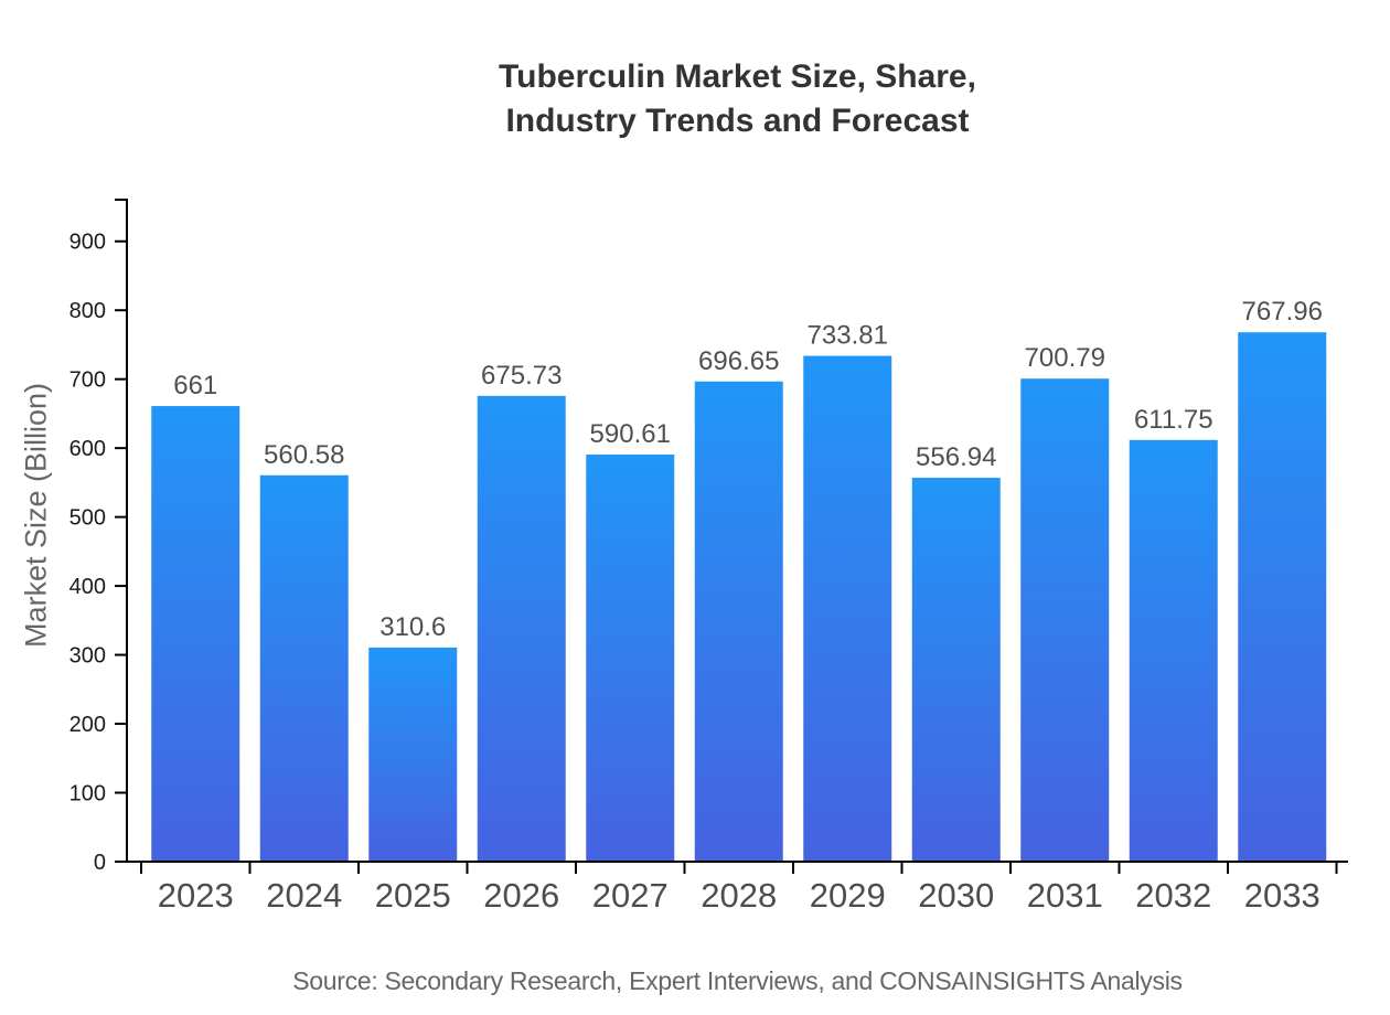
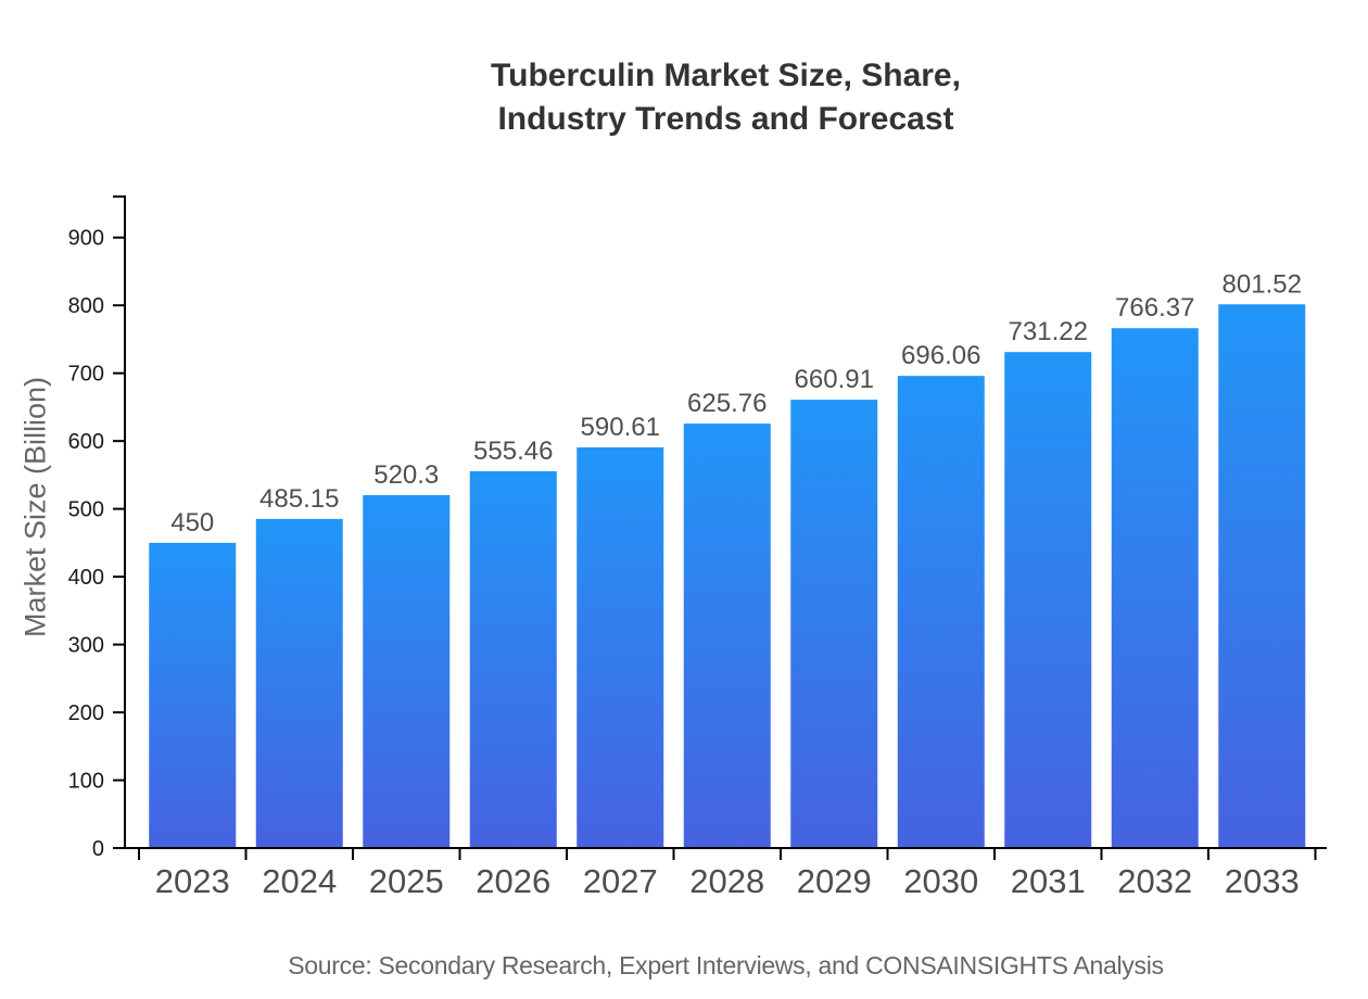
2023: 661 -> 450
2024: 560.58 -> 485.15
2025: 310.6 -> 520.3
2026: 675.73 -> 555.46
2028: 696.65 -> 625.76
2029: 733.81 -> 660.91
2030: 556.94 -> 696.06
2031: 700.79 -> 731.22
2032: 611.75 -> 766.37
2033: 767.96 -> 801.52
